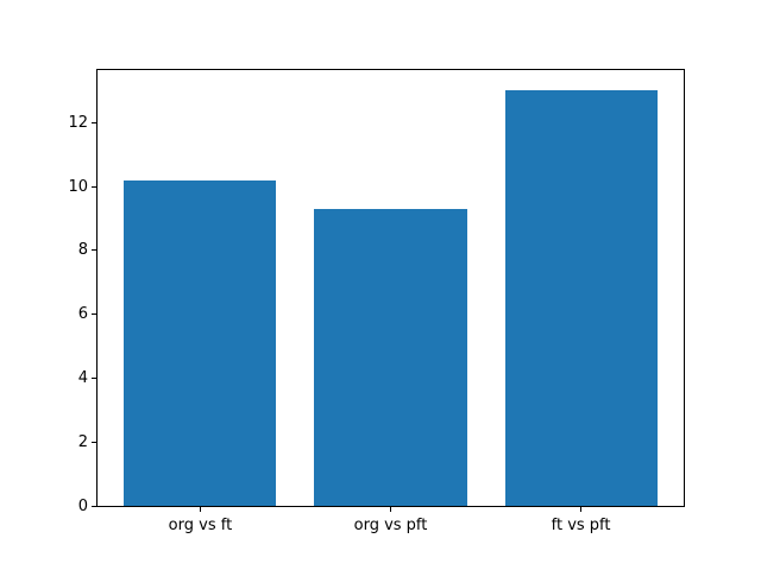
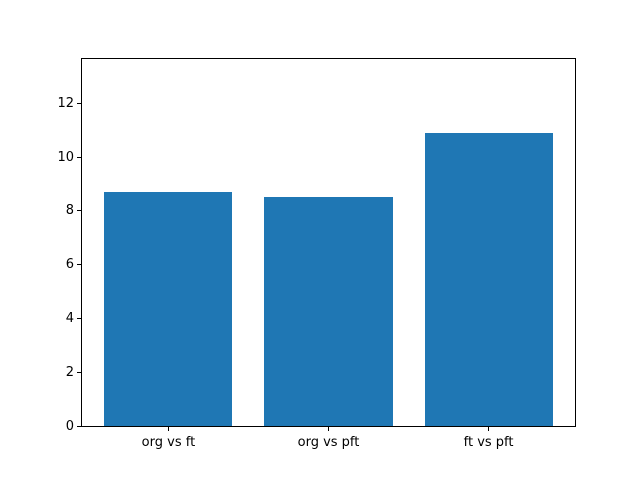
org vs ft: 10.2 -> 8.7
org vs pft: 9.3 -> 8.5
ft vs pft: 13.0 -> 10.9
